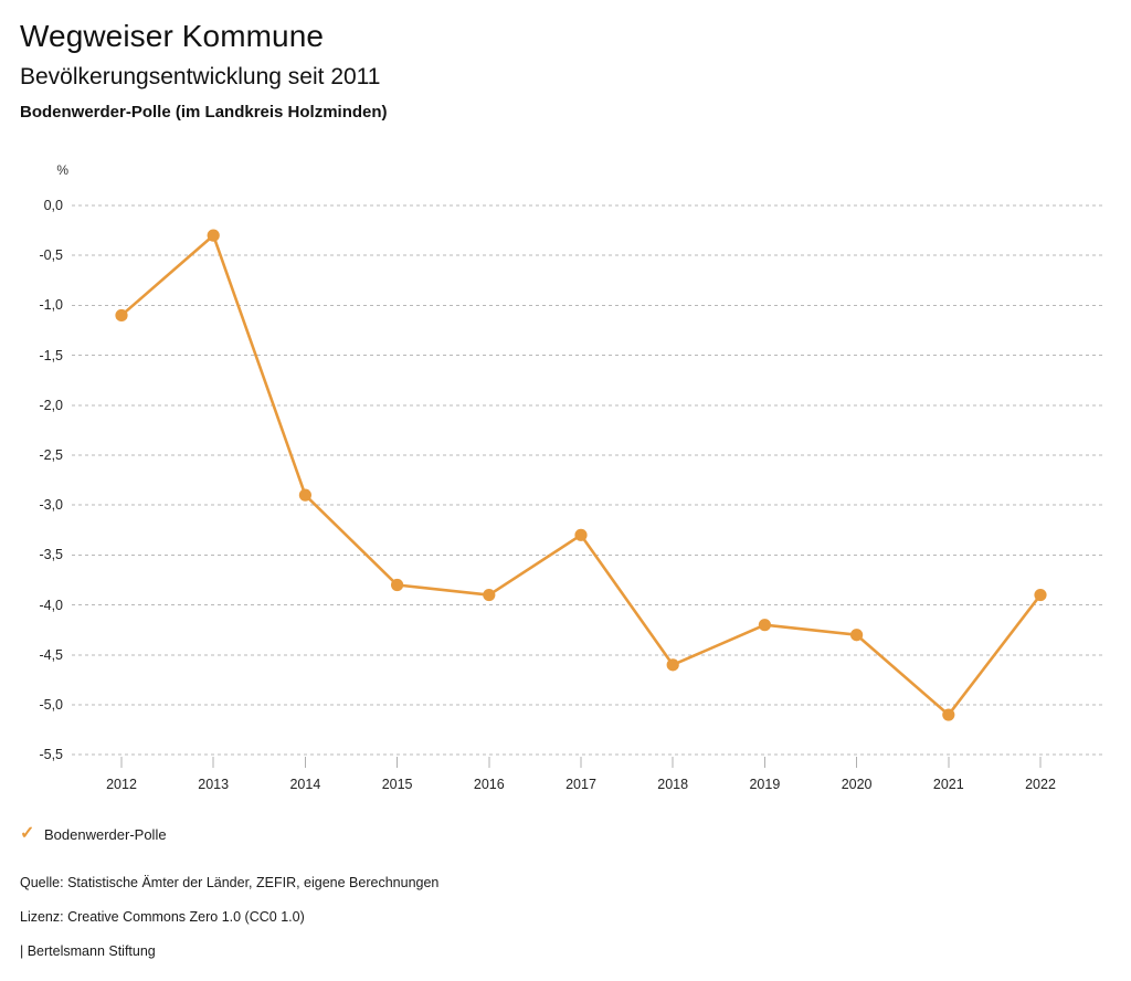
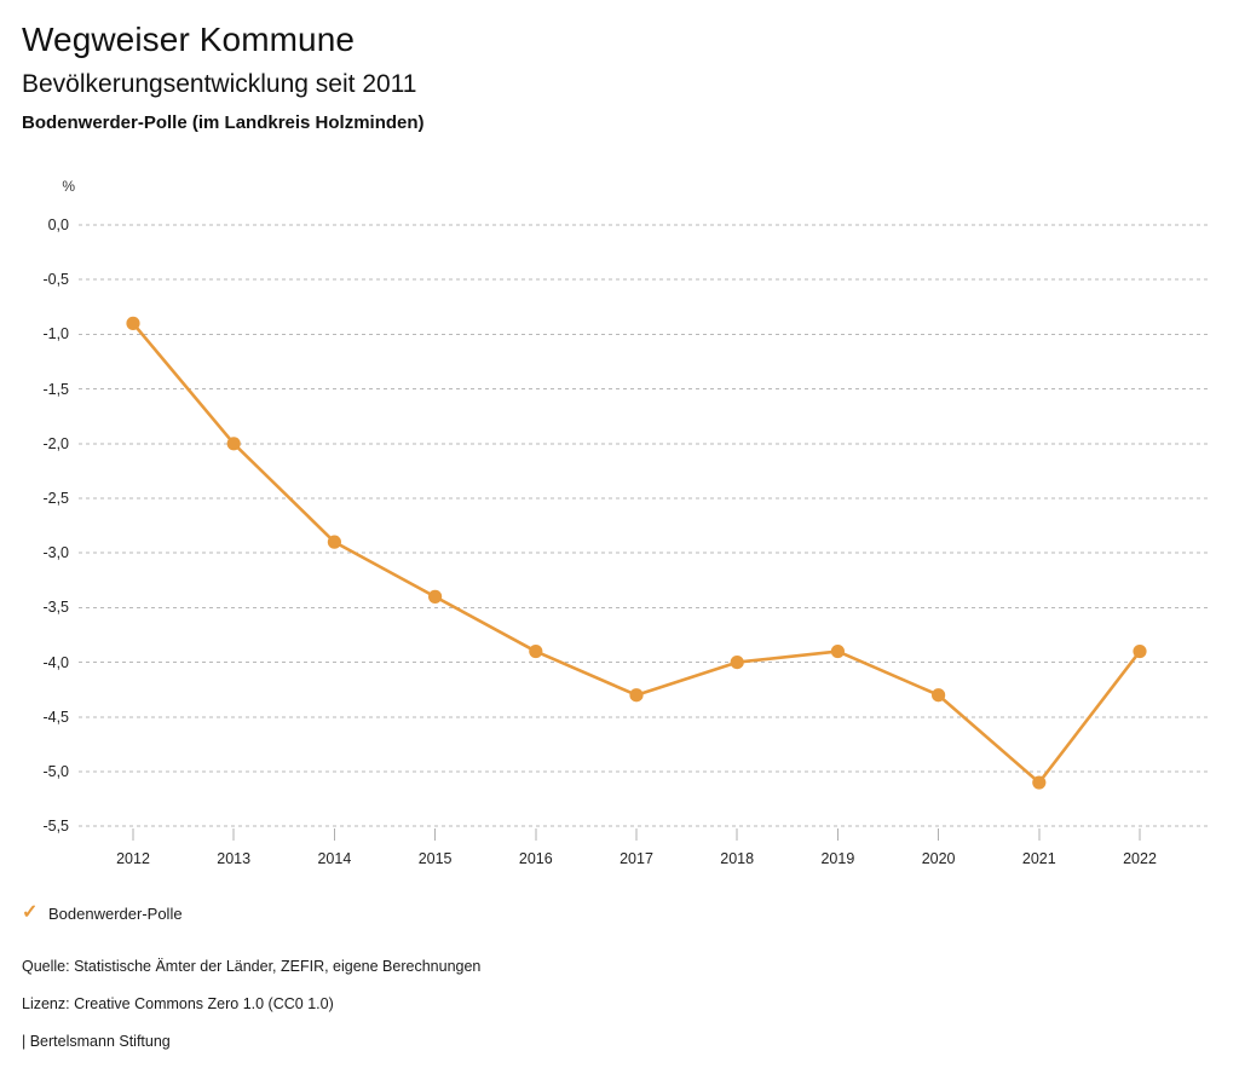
2012: -1,1 -> -0,9
2013: -0,3 -> -2,0
2015: -3,8 -> -3,4
2017: -3,3 -> -4,3
2018: -4,6 -> -4,0
2019: -4,2 -> -3,9
